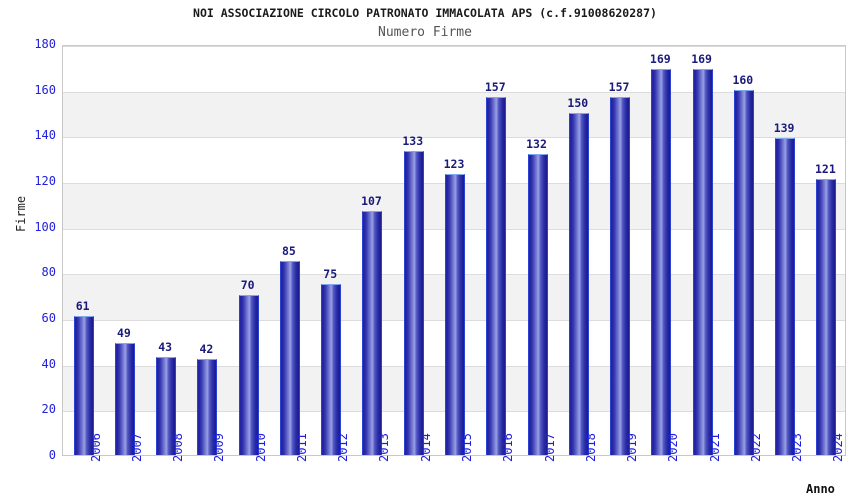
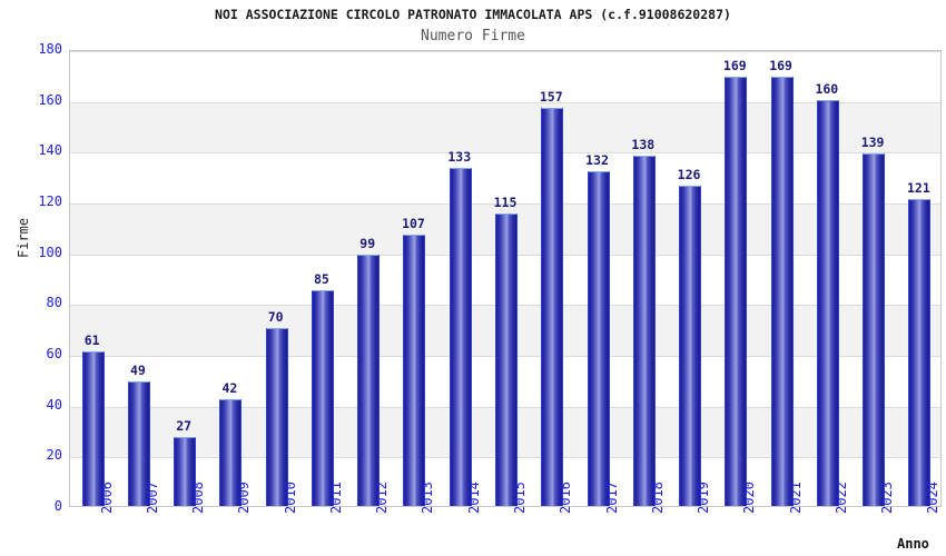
2008: 43 -> 27
2012: 75 -> 99
2015: 123 -> 115
2018: 150 -> 138
2019: 157 -> 126
